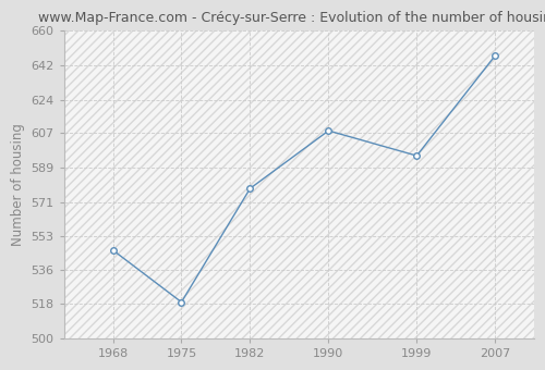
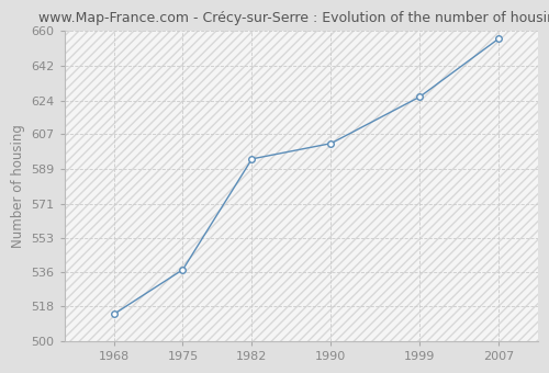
1968: 546 -> 514
1975: 519 -> 537
1982: 578 -> 594
1990: 608 -> 602
1999: 595 -> 626
2007: 647 -> 656
